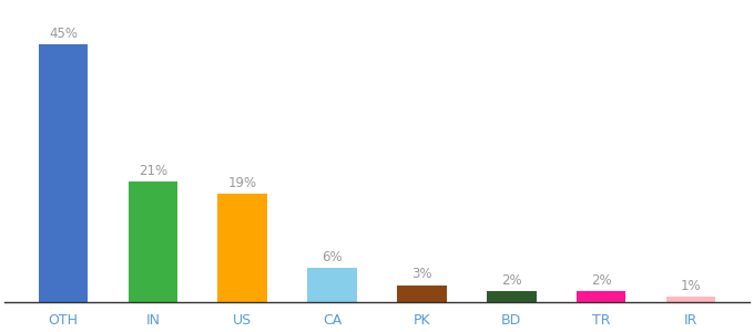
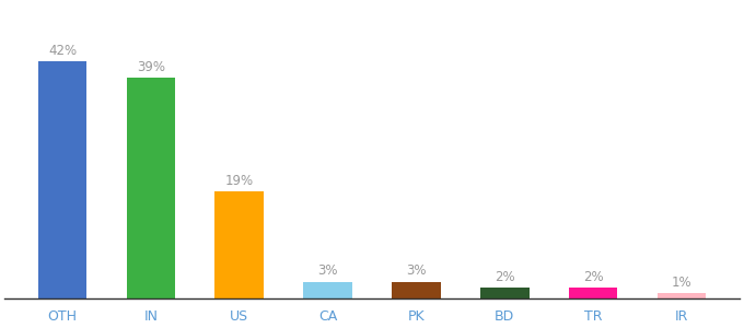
OTH: 45% -> 42%
IN: 21% -> 39%
CA: 6% -> 3%
